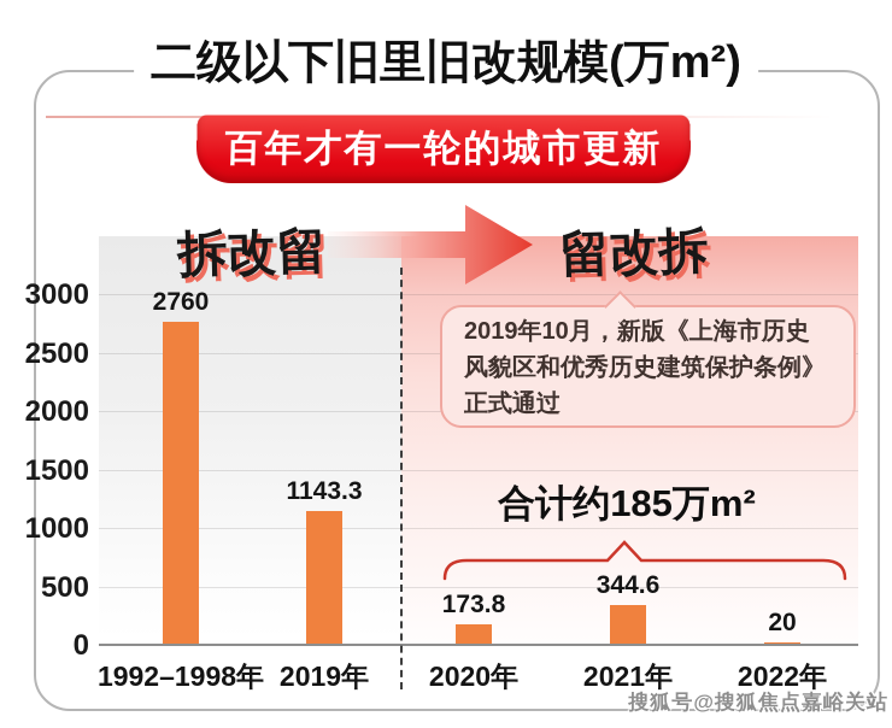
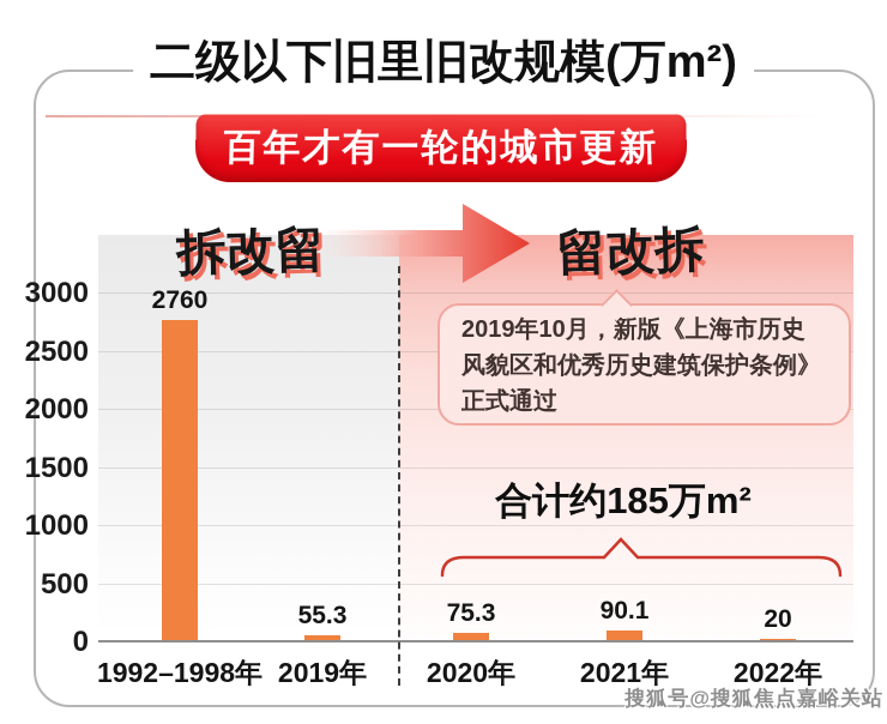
2019年: 1143.3 -> 55.3
2020年: 173.8 -> 75.3
2021年: 344.6 -> 90.1
